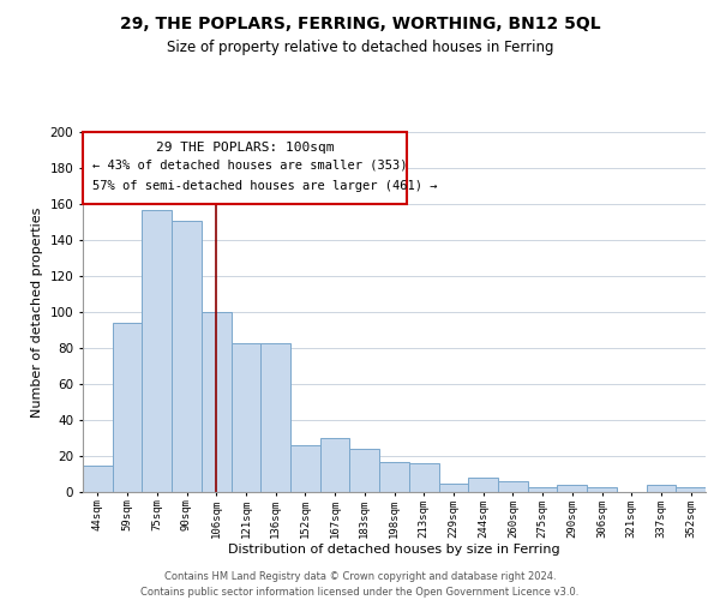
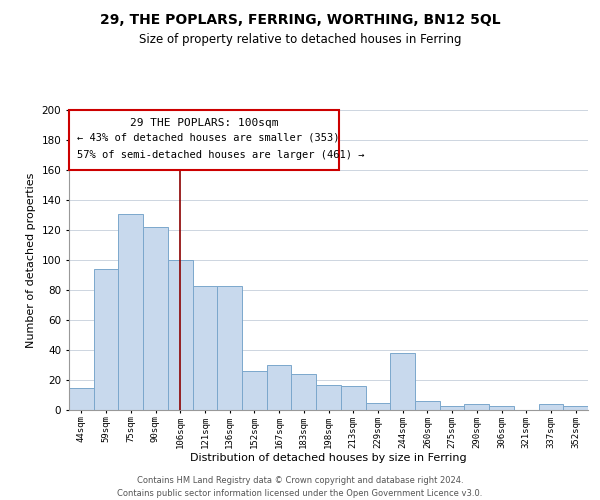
75sqm: 157 -> 131
90sqm: 151 -> 122
244sqm: 8 -> 38
